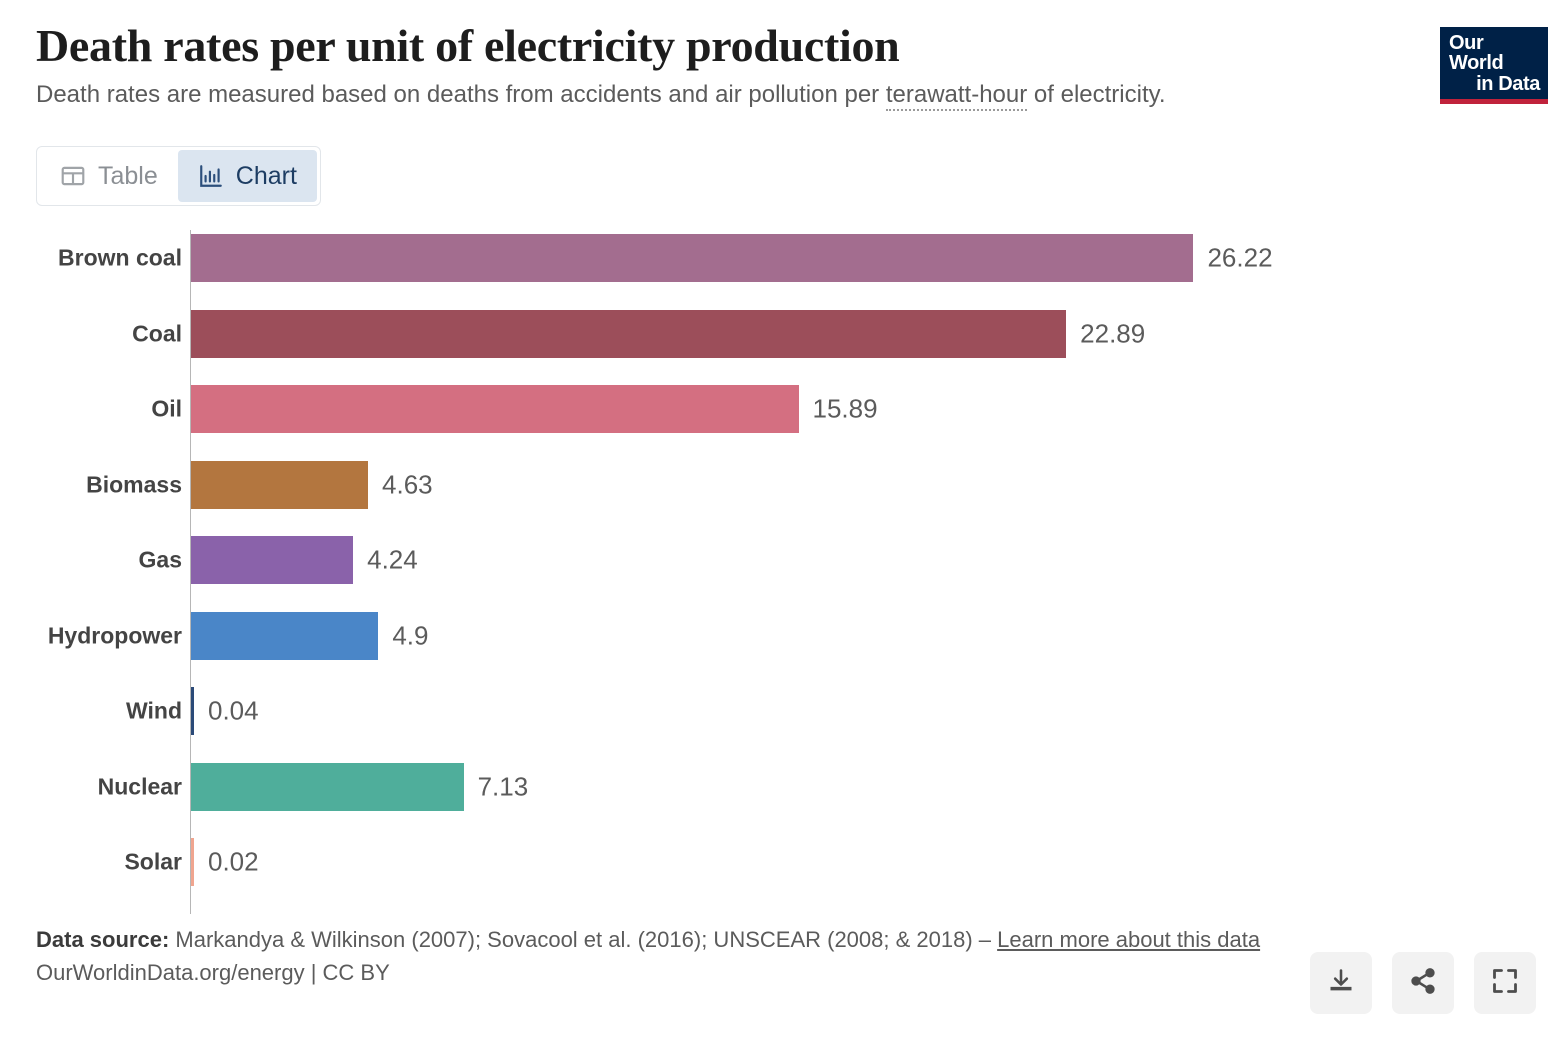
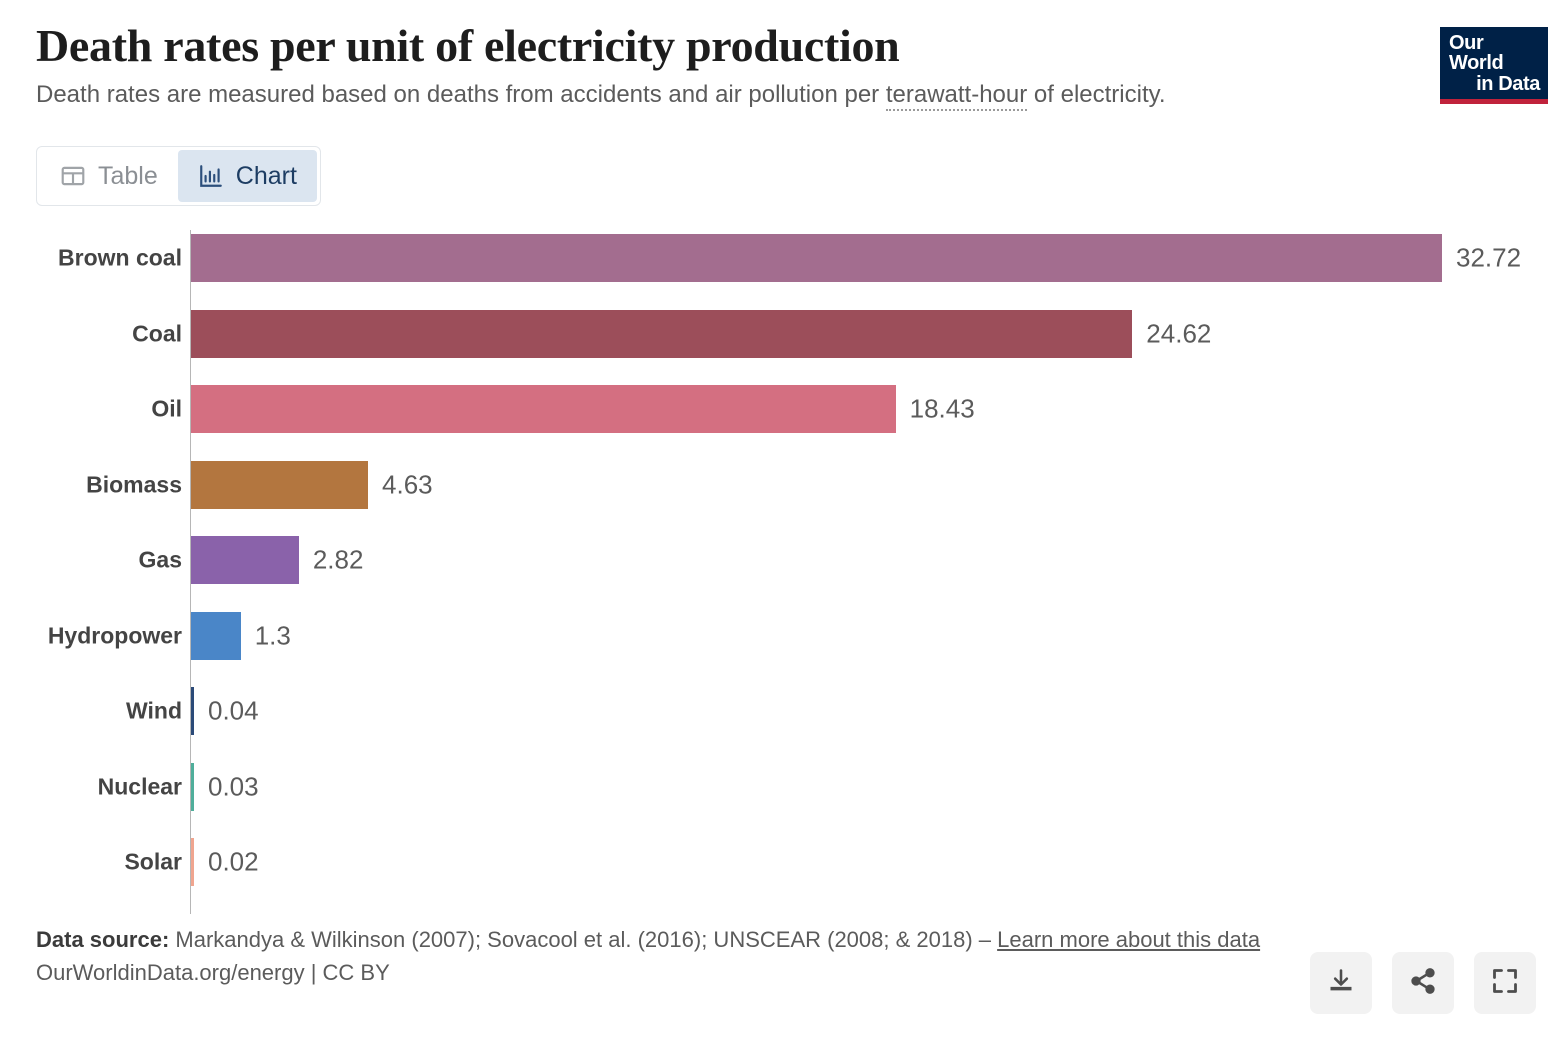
Brown coal: 26.22 -> 32.72
Coal: 22.89 -> 24.62
Oil: 15.89 -> 18.43
Gas: 4.24 -> 2.82
Hydropower: 4.9 -> 1.3
Nuclear: 7.13 -> 0.03
